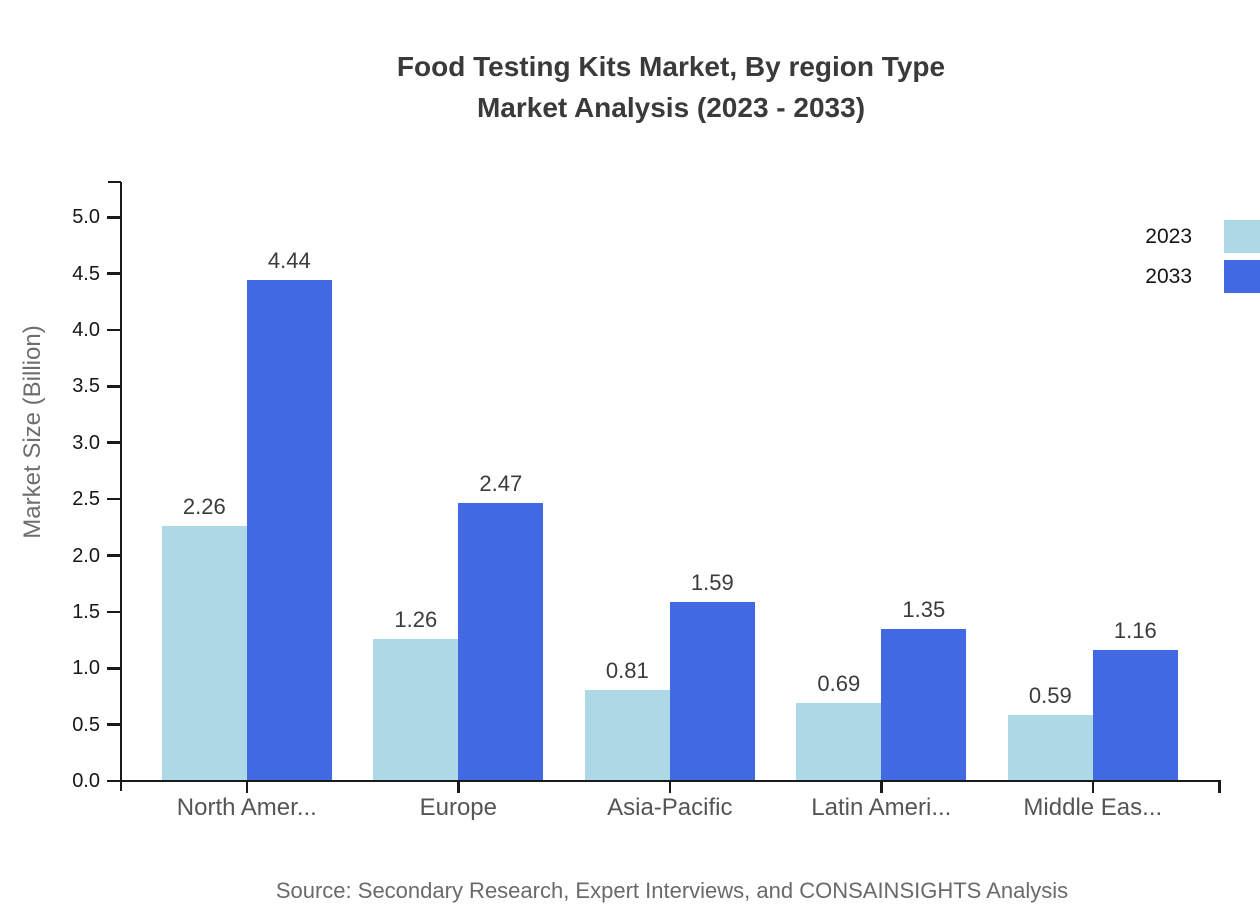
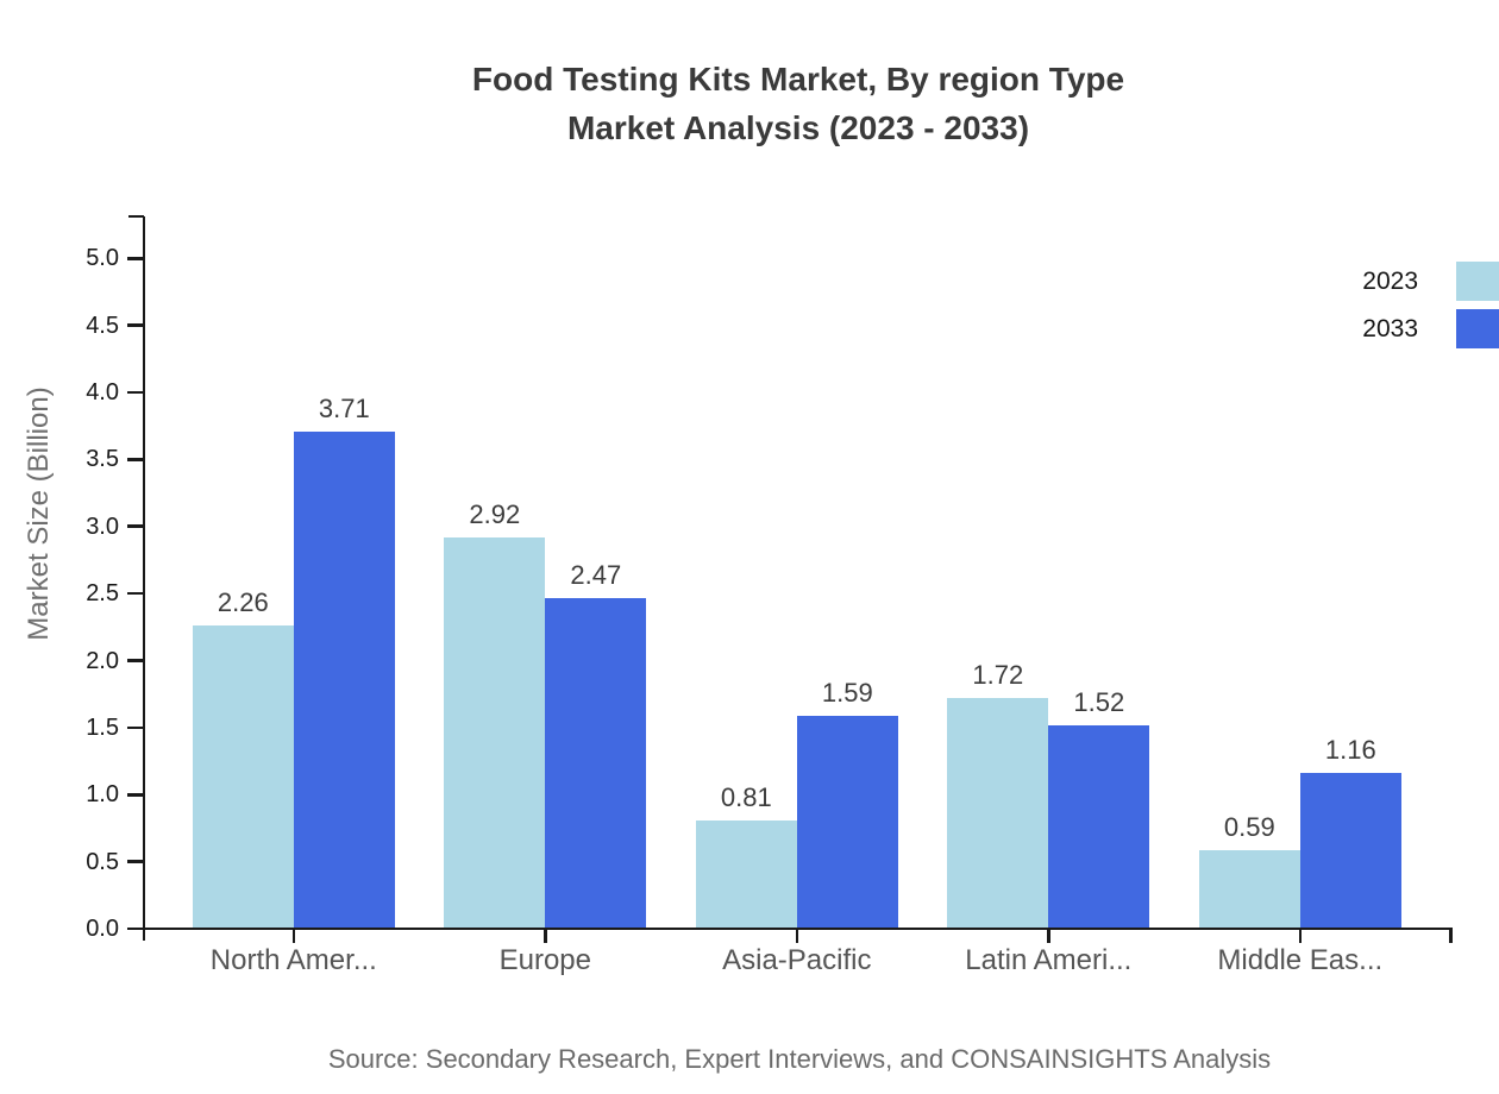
2033/North Amer...: 4.44 -> 3.71
2023/Europe: 1.26 -> 2.92
2023/Latin Ameri...: 0.69 -> 1.72
2033/Latin Ameri...: 1.35 -> 1.52
